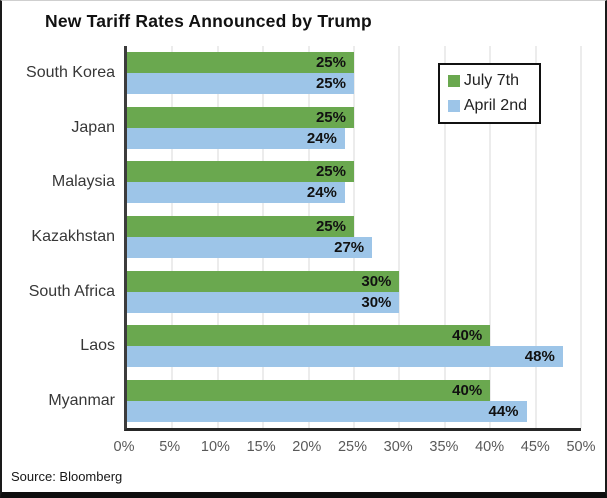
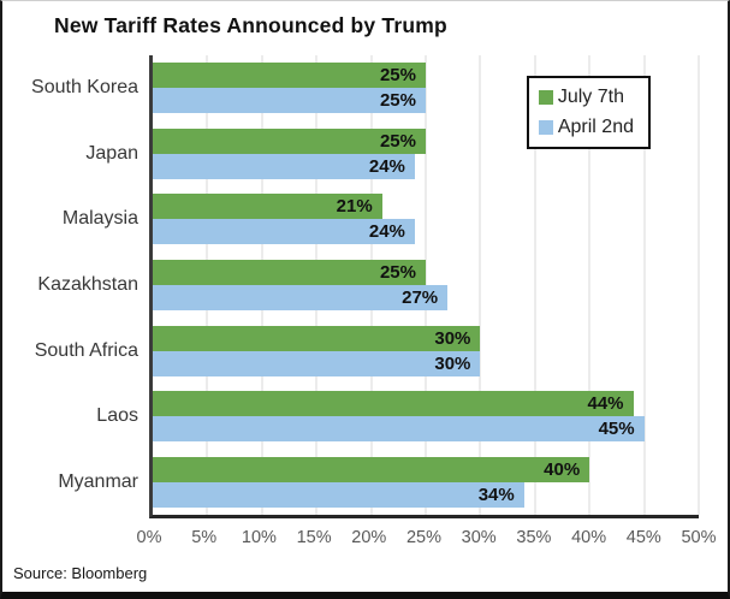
July 7th/Malaysia: 25% -> 21%
July 7th/Laos: 40% -> 44%
April 2nd/Laos: 48% -> 45%
April 2nd/Myanmar: 44% -> 34%
